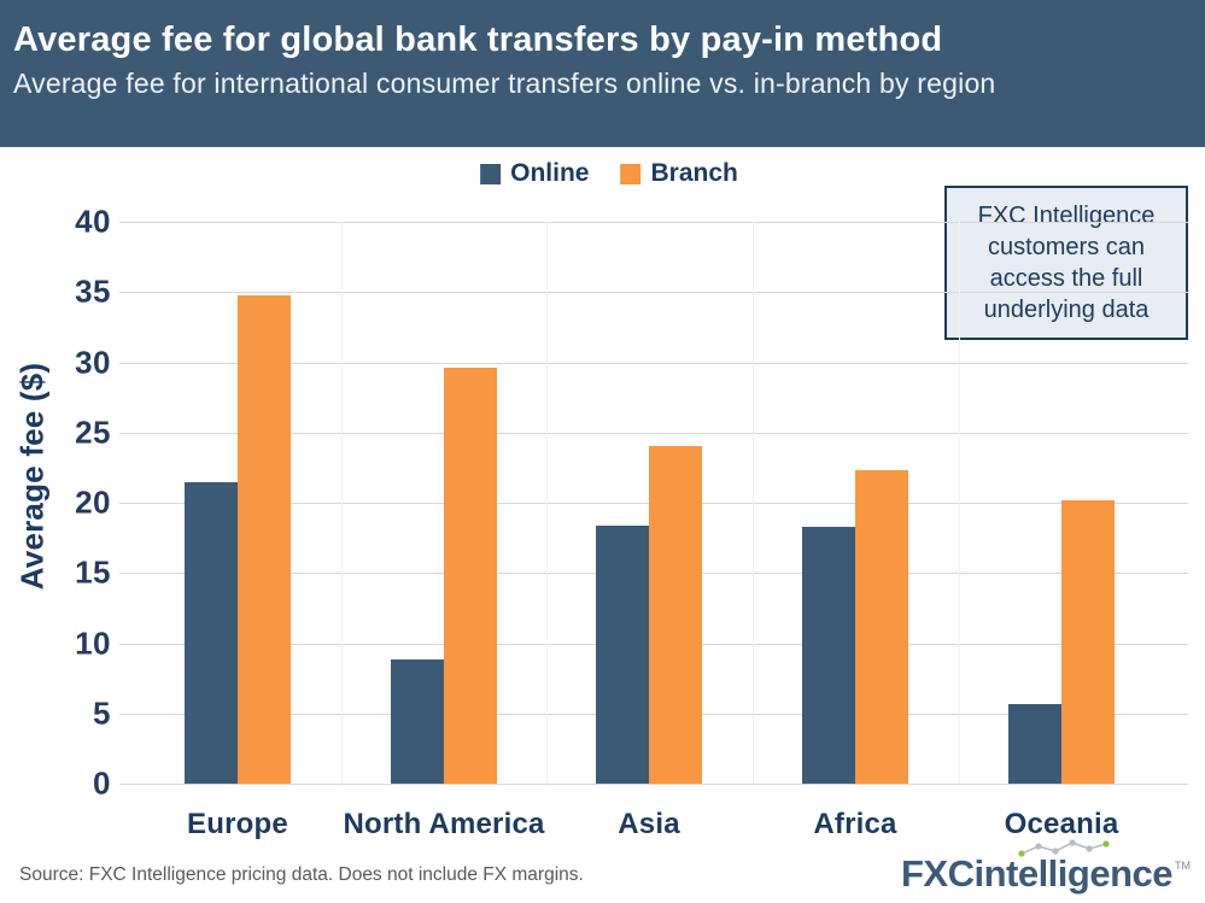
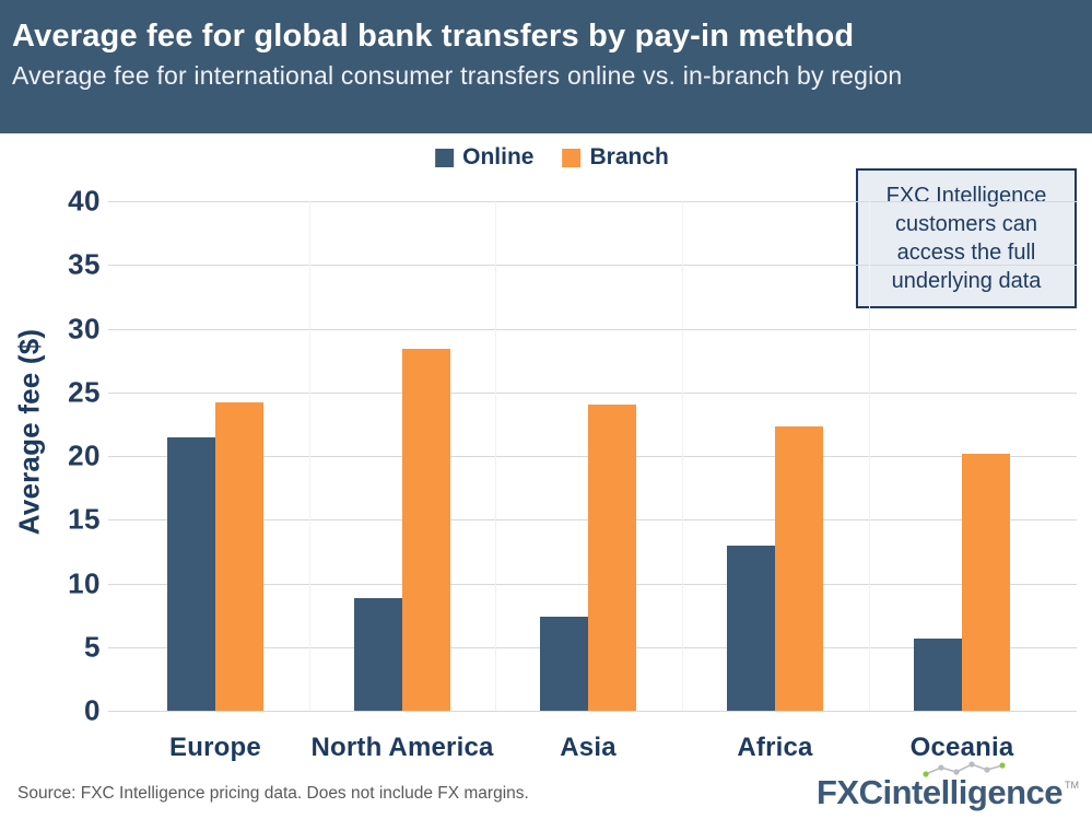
Branch/Europe: 34.8 -> 24.2
Branch/North America: 29.6 -> 28.4
Online/Asia: 18.4 -> 7.4
Online/Africa: 18.3 -> 13.0
